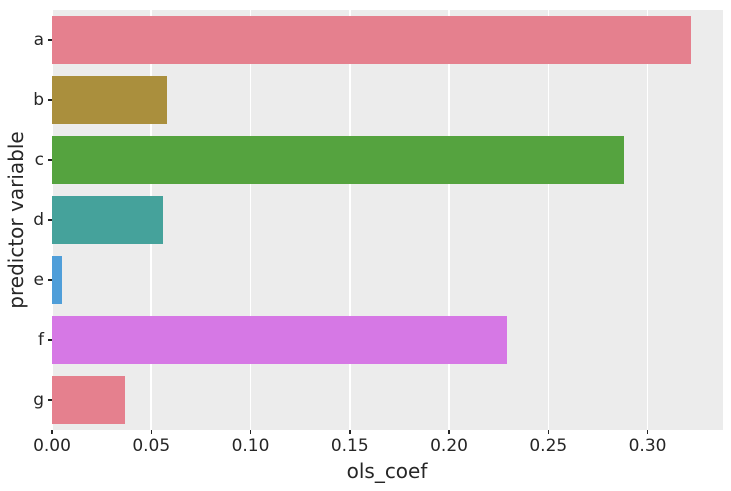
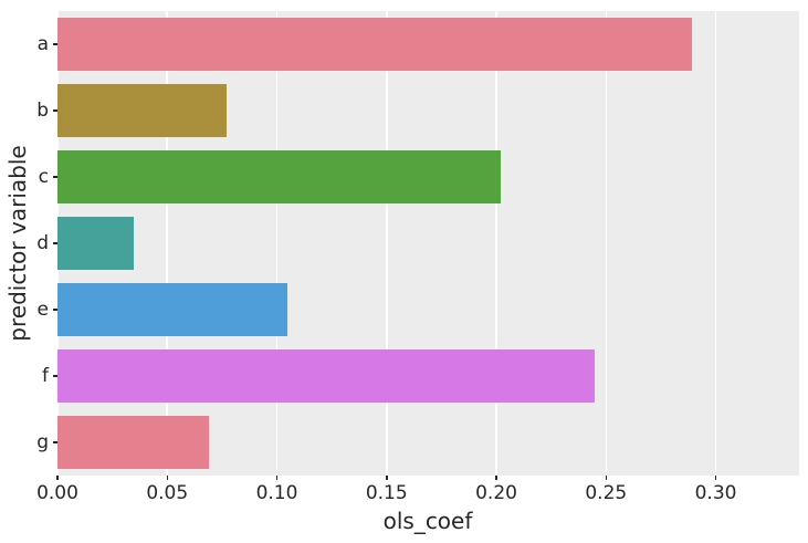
a: 0.322 -> 0.289
b: 0.058 -> 0.077
c: 0.288 -> 0.202
d: 0.056 -> 0.035
e: 0.005 -> 0.105
f: 0.229 -> 0.245
g: 0.037 -> 0.069
